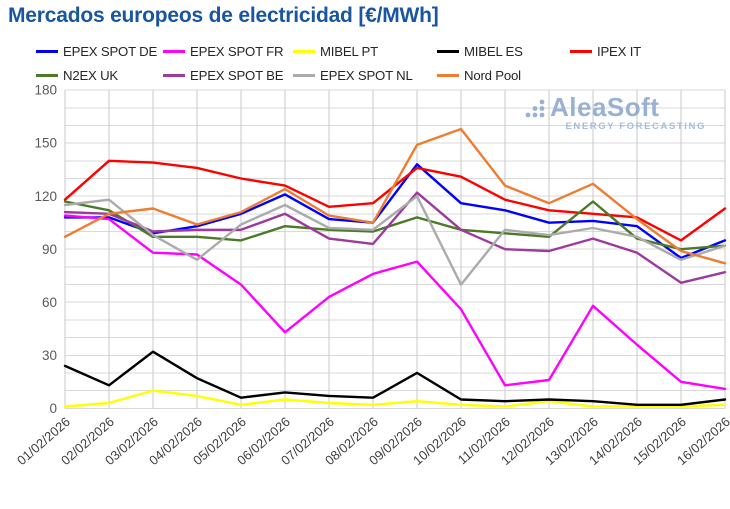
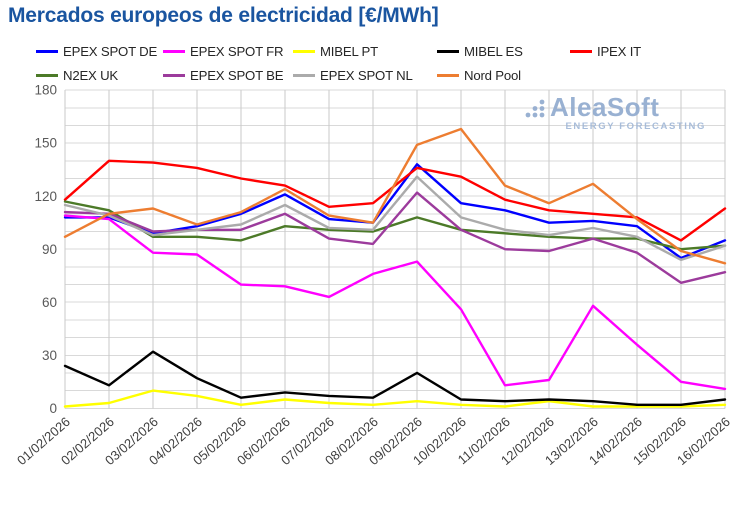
EPEX SPOT NL/02/02/2026: 118 -> 109
EPEX SPOT NL/04/02/2026: 84 -> 101
EPEX SPOT FR/06/02/2026: 43 -> 69
EPEX SPOT NL/09/02/2026: 120 -> 131
EPEX SPOT NL/10/02/2026: 70 -> 108
N2EX UK/13/02/2026: 117 -> 96
